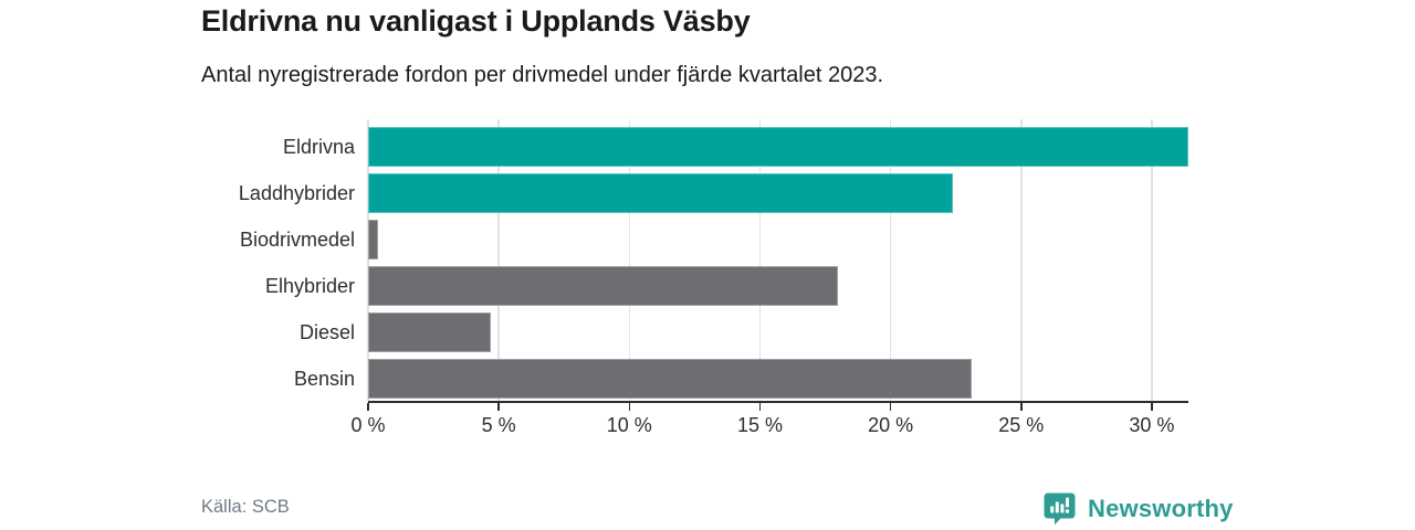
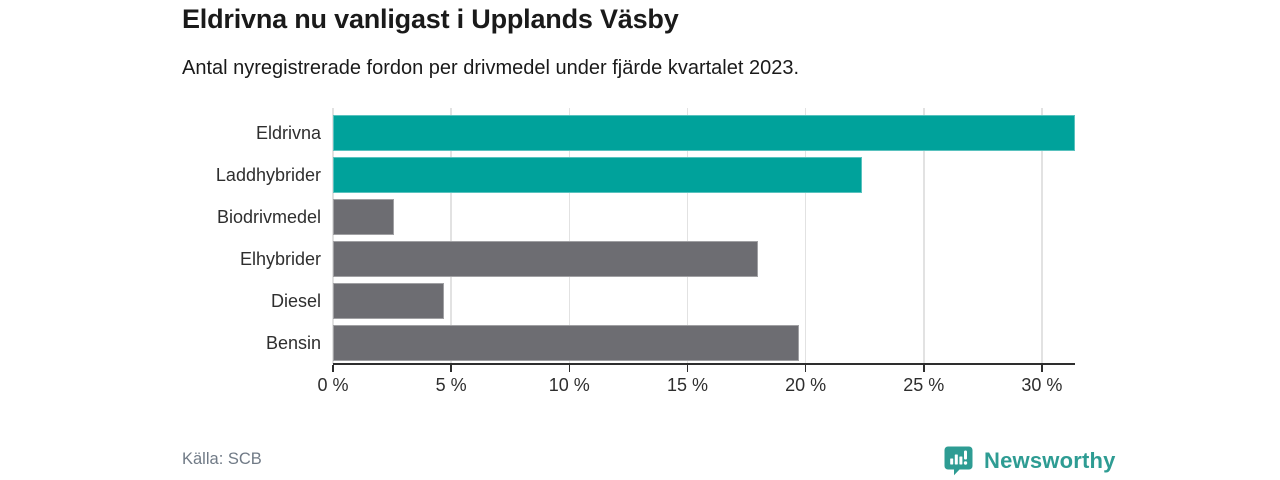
Biodrivmedel: 0.4% -> 2.6%
Bensin: 23.1% -> 19.7%
